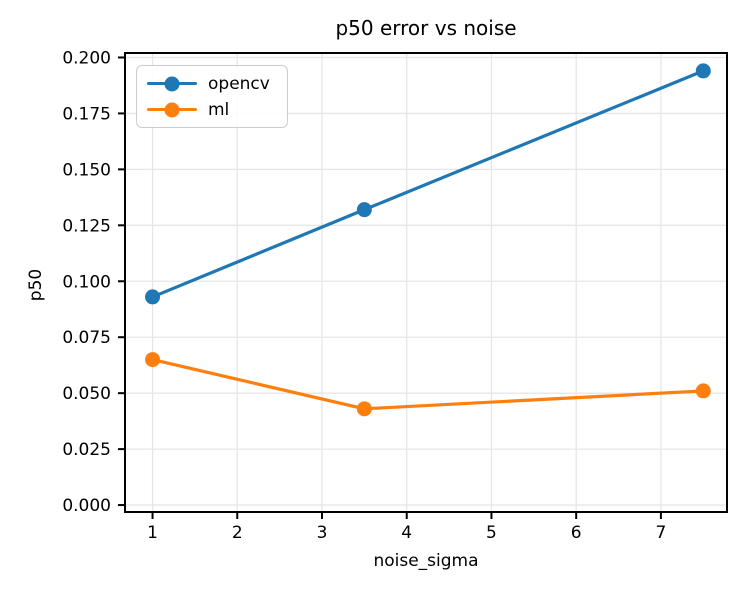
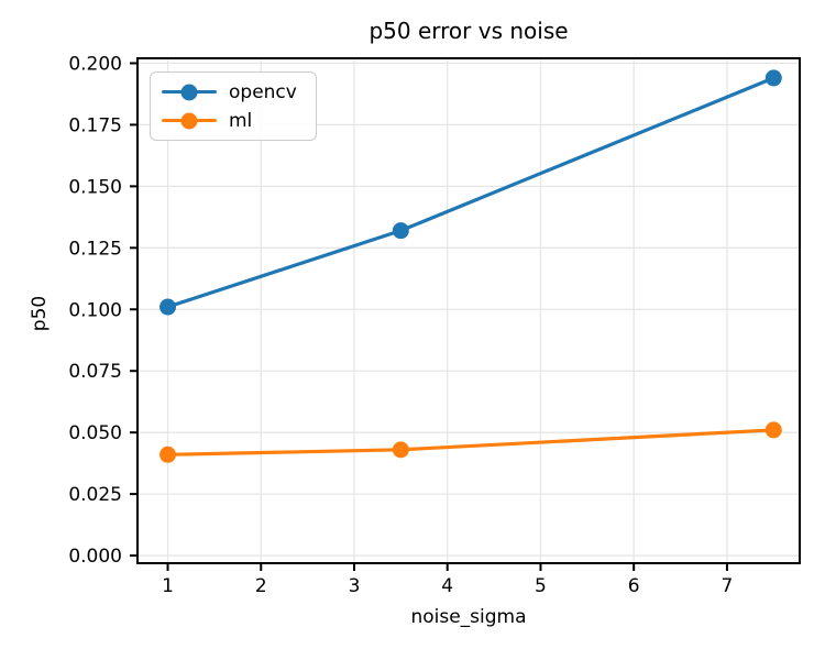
opencv/1: 0.093 -> 0.101
ml/1: 0.065 -> 0.041
